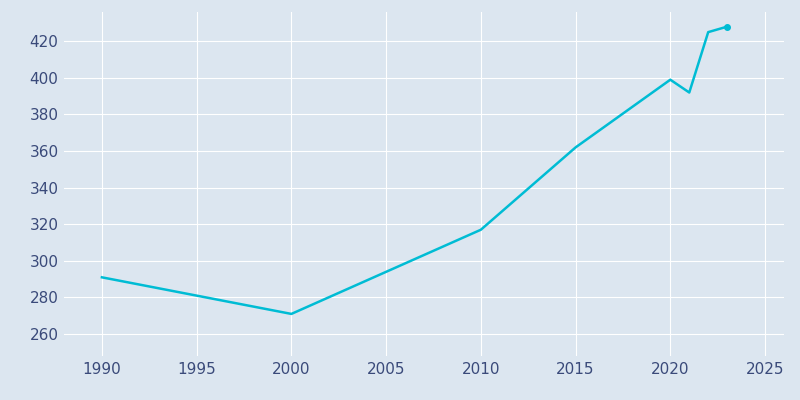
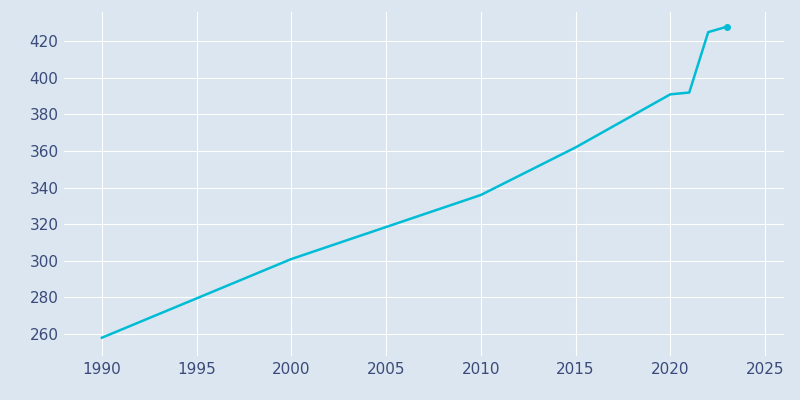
1990: 291 -> 258
2000: 271 -> 301
2010: 317 -> 336
2020: 399 -> 391
